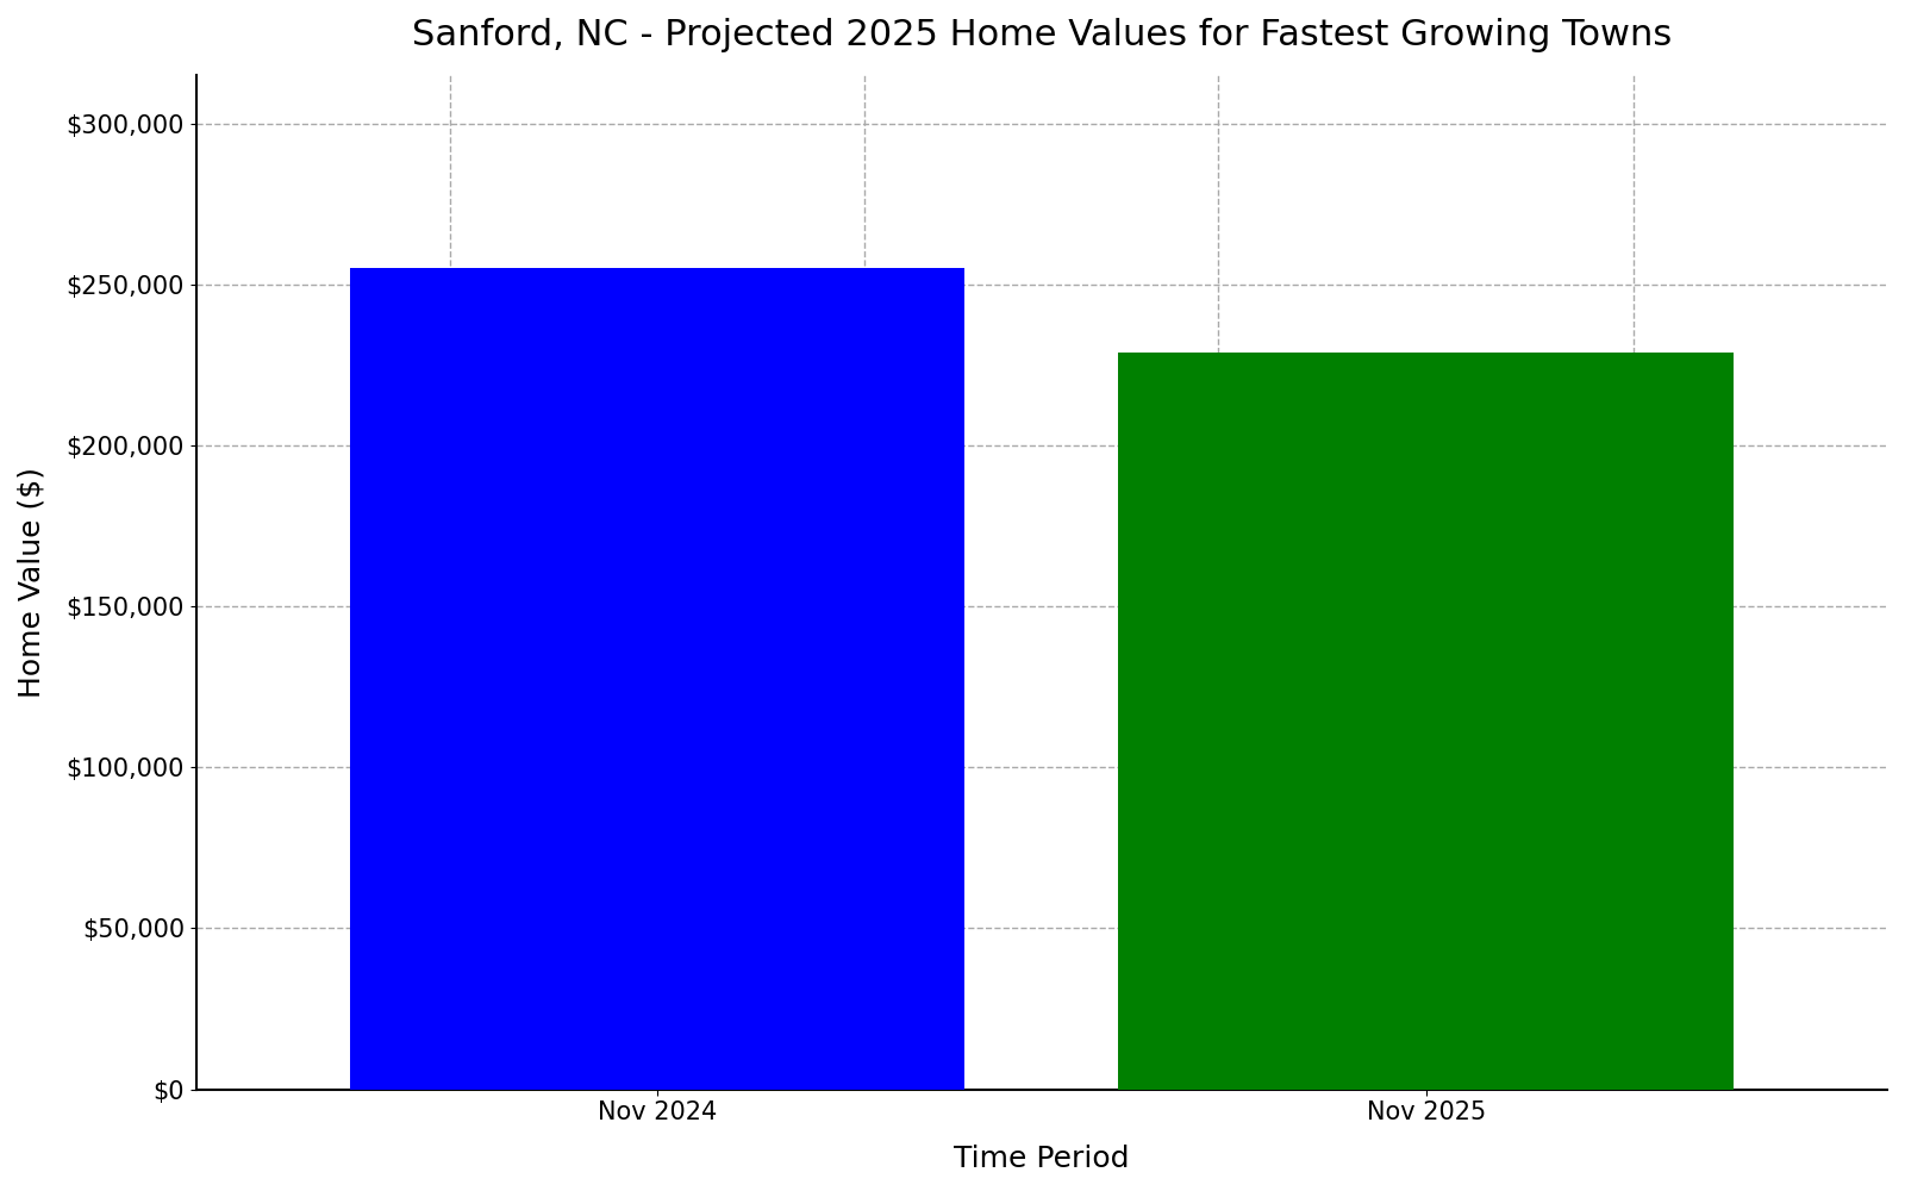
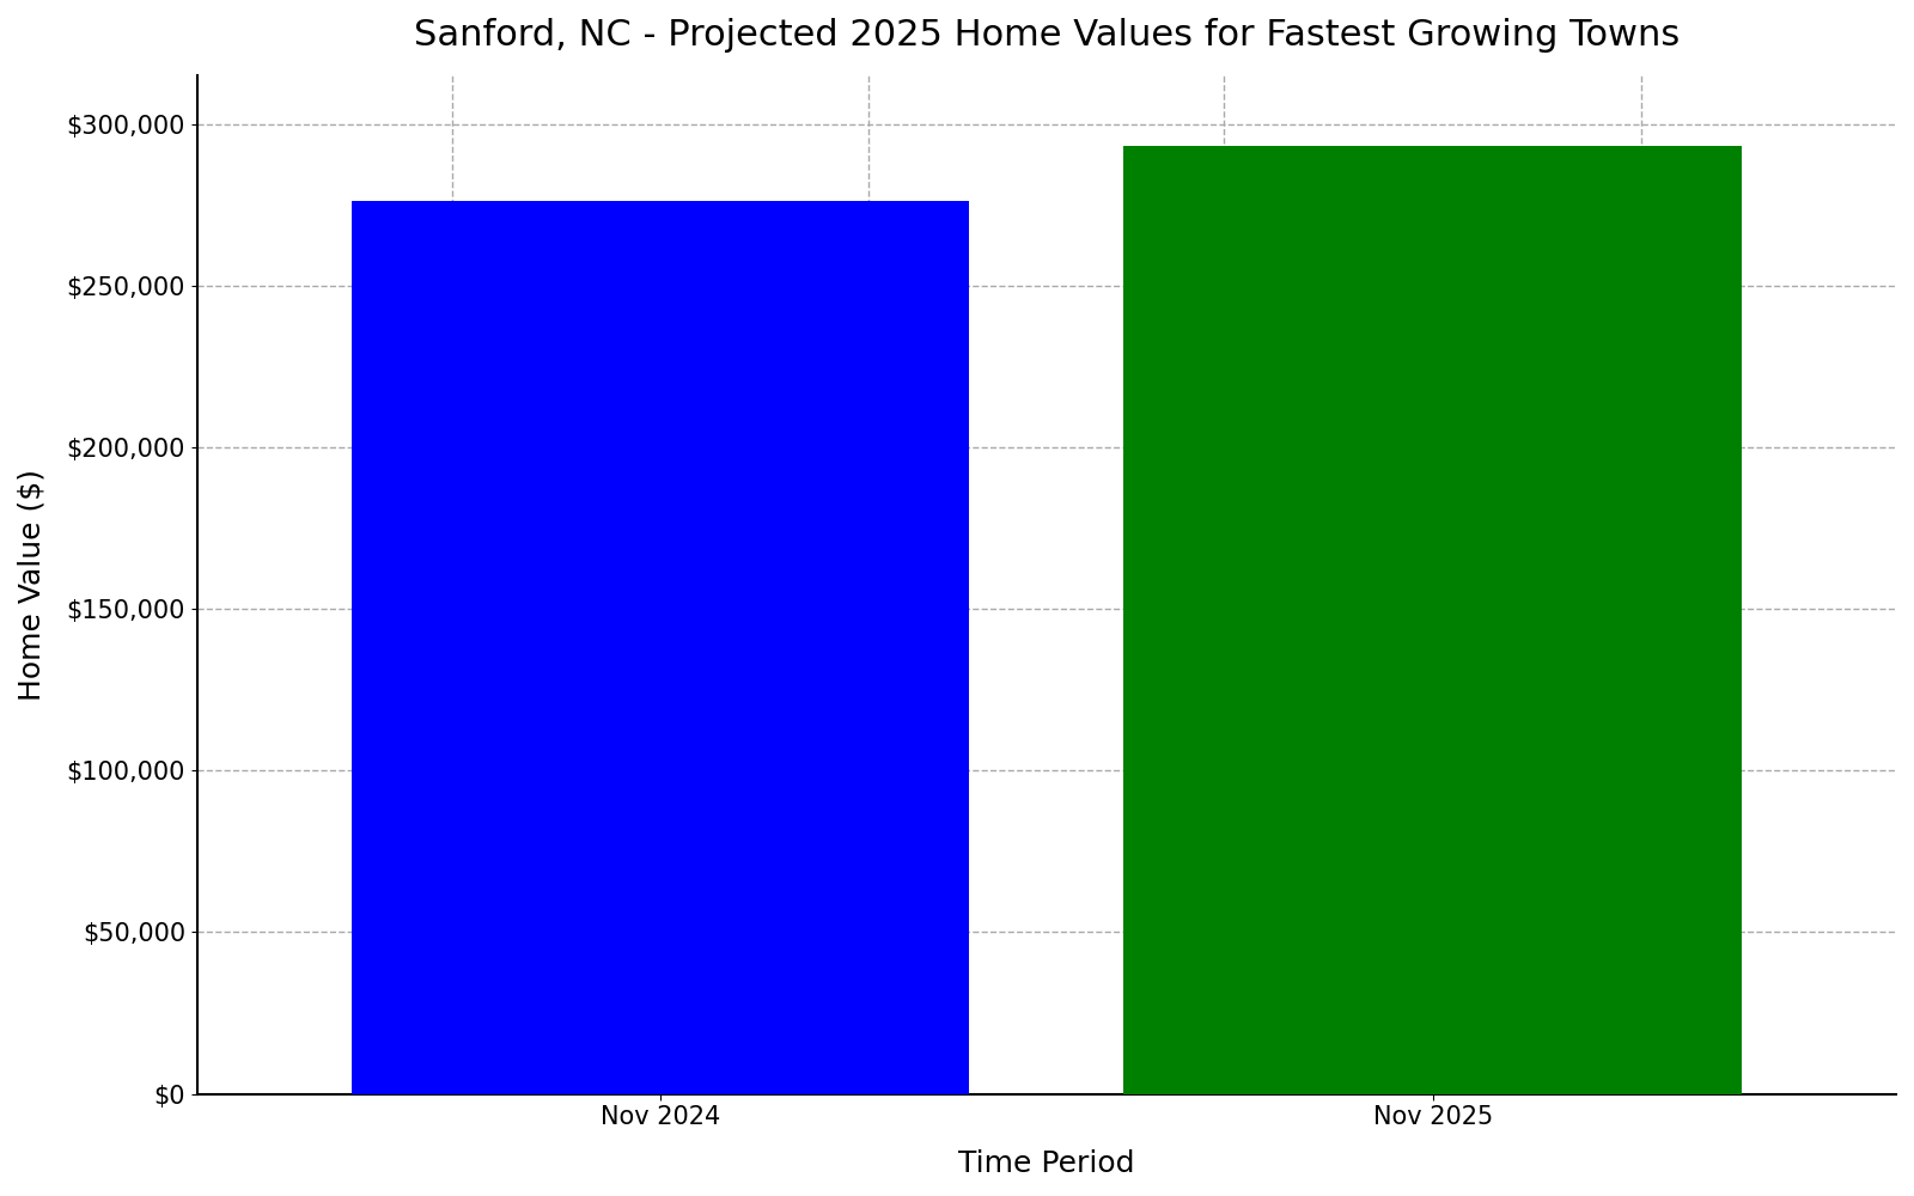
Nov 2024: $255,000 -> $276,000
Nov 2025: $229,000 -> $293,000
